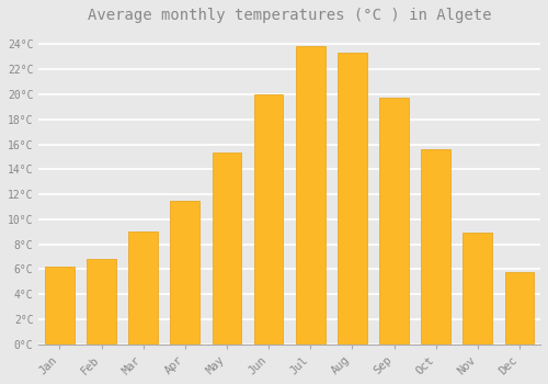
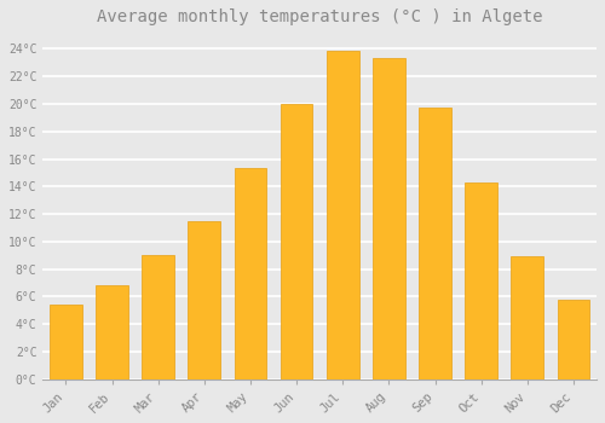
Jan: 6.2°C -> 5.4°C
Oct: 15.6°C -> 14.3°C
